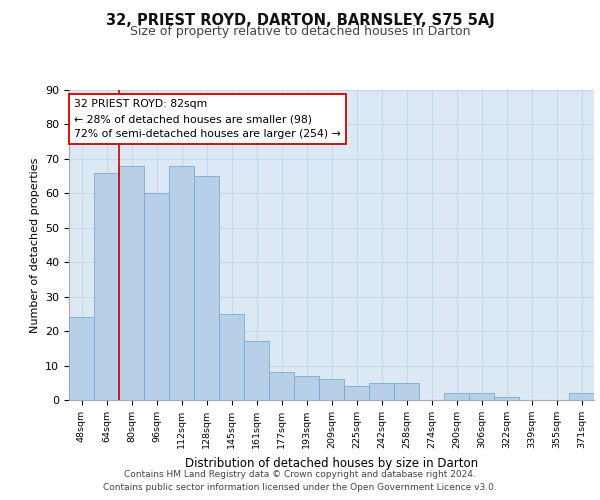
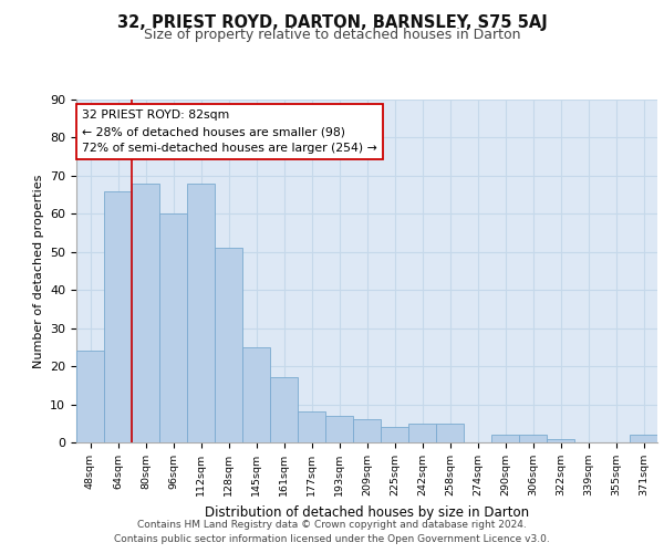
128sqm: 65 -> 51
